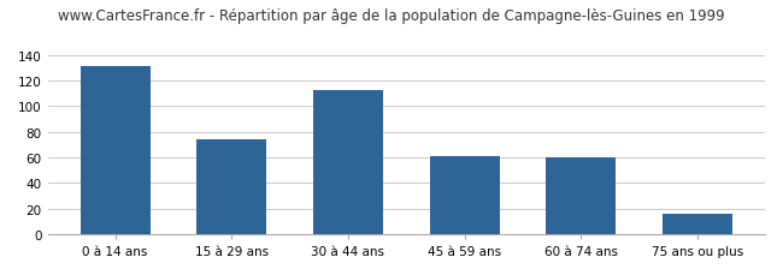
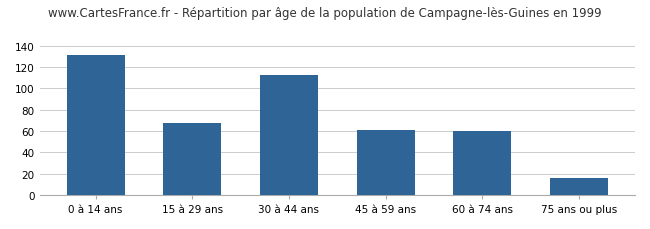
15 à 29 ans: 74 -> 67
